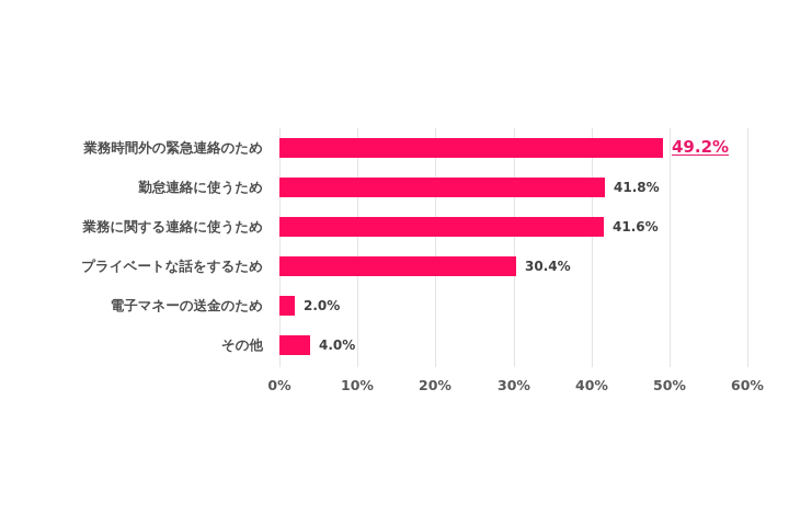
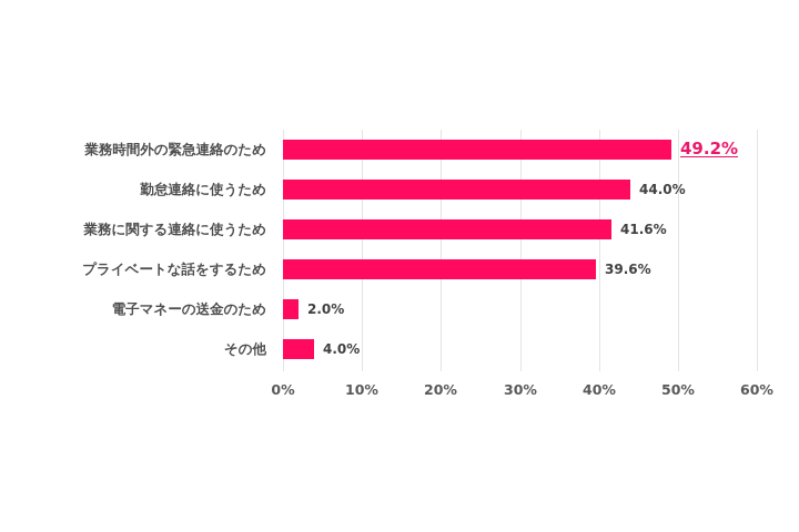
勤怠連絡に使うため: 41.8% -> 44.0%
プライベートな話をするため: 30.4% -> 39.6%
